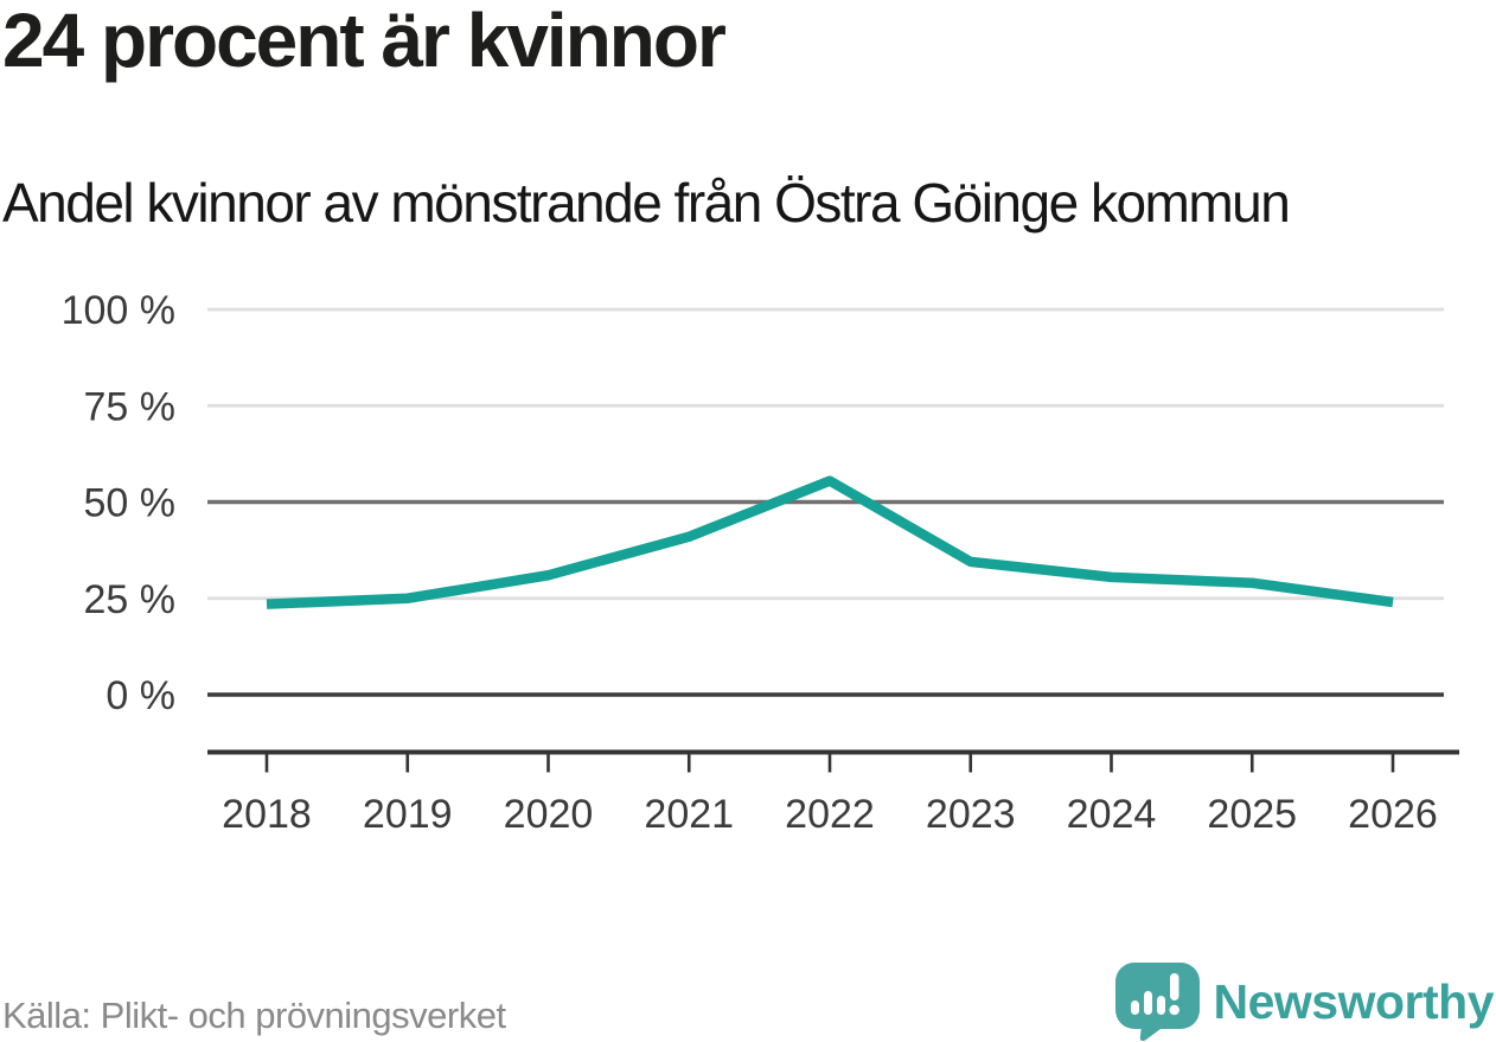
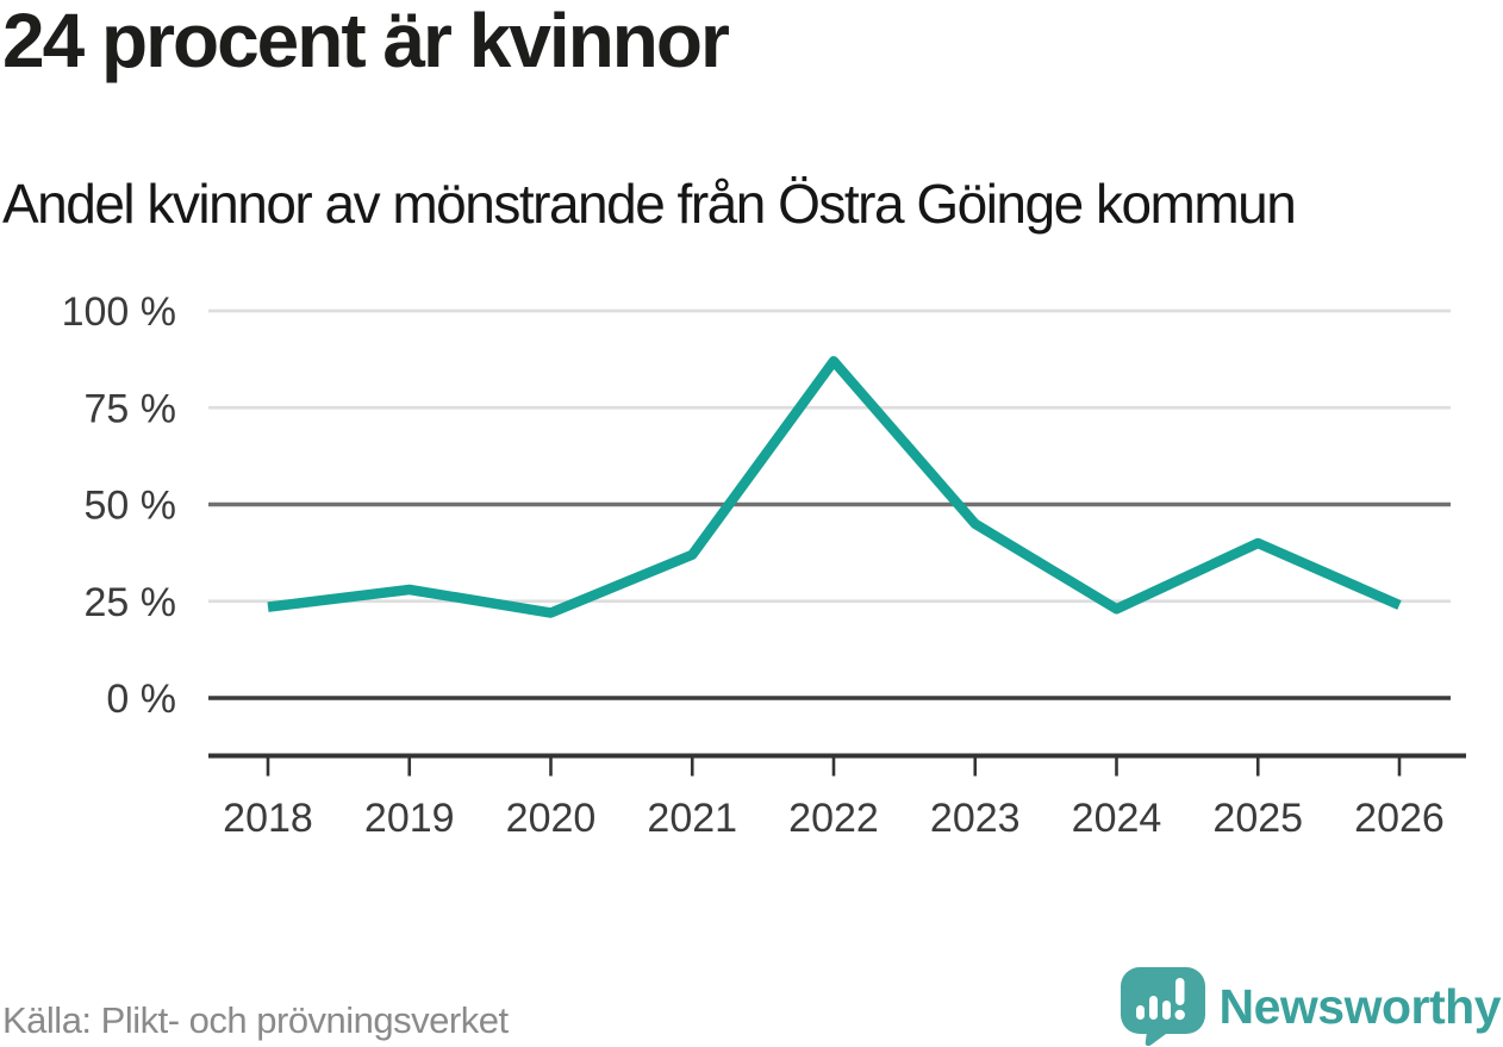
2019: 25% -> 28%
2020: 31% -> 22%
2021: 41% -> 37%
2022: 56% -> 87%
2023: 34% -> 45%
2024: 30% -> 23%
2025: 29% -> 40%
